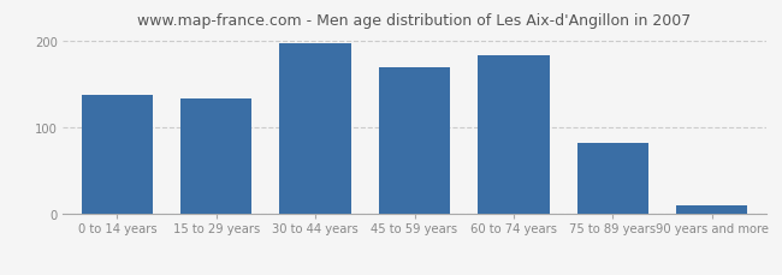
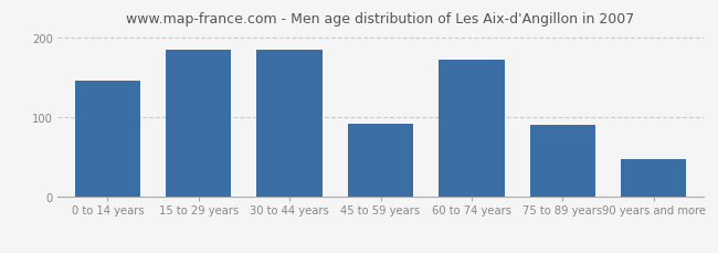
0 to 14 years: 137 -> 146
15 to 29 years: 133 -> 184
30 to 44 years: 197 -> 184
45 to 59 years: 170 -> 92
60 to 74 years: 183 -> 172
75 to 89 years: 82 -> 90
90 years and more: 10 -> 48
